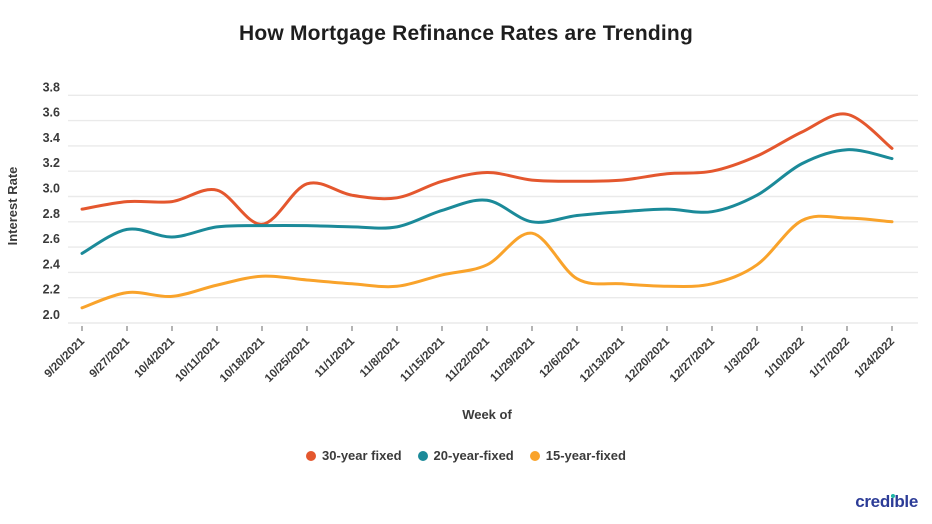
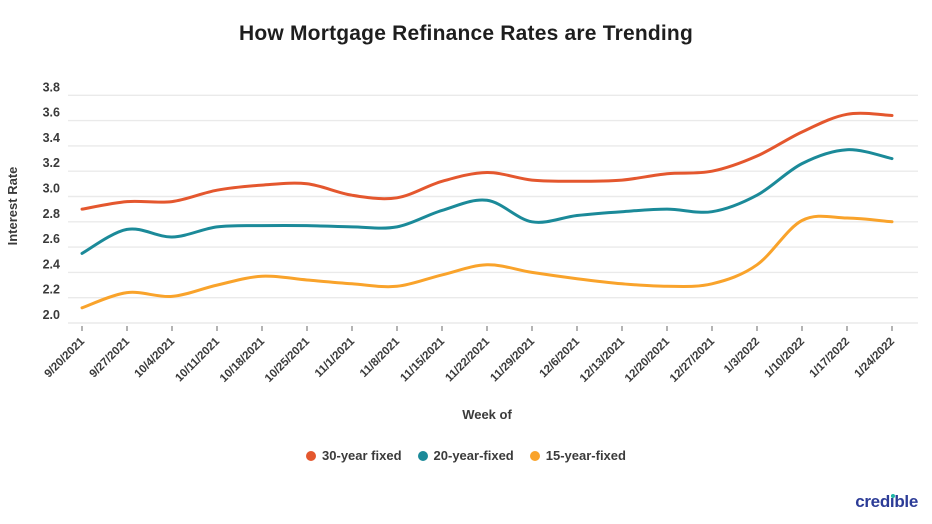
30-year fixed/10/18/2021: 2.78 -> 3.09
15-year-fixed/11/29/2021: 2.71 -> 2.40
30-year fixed/1/24/2022: 3.38 -> 3.64
